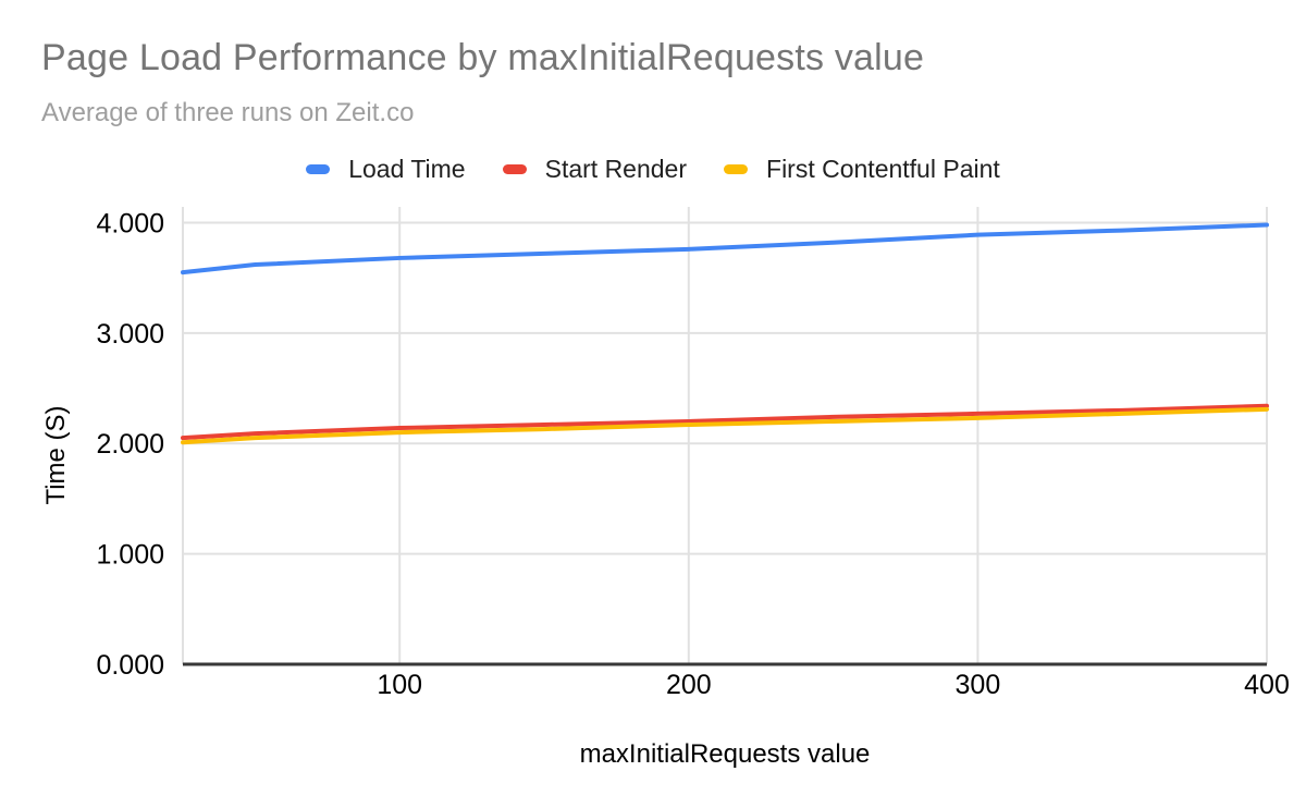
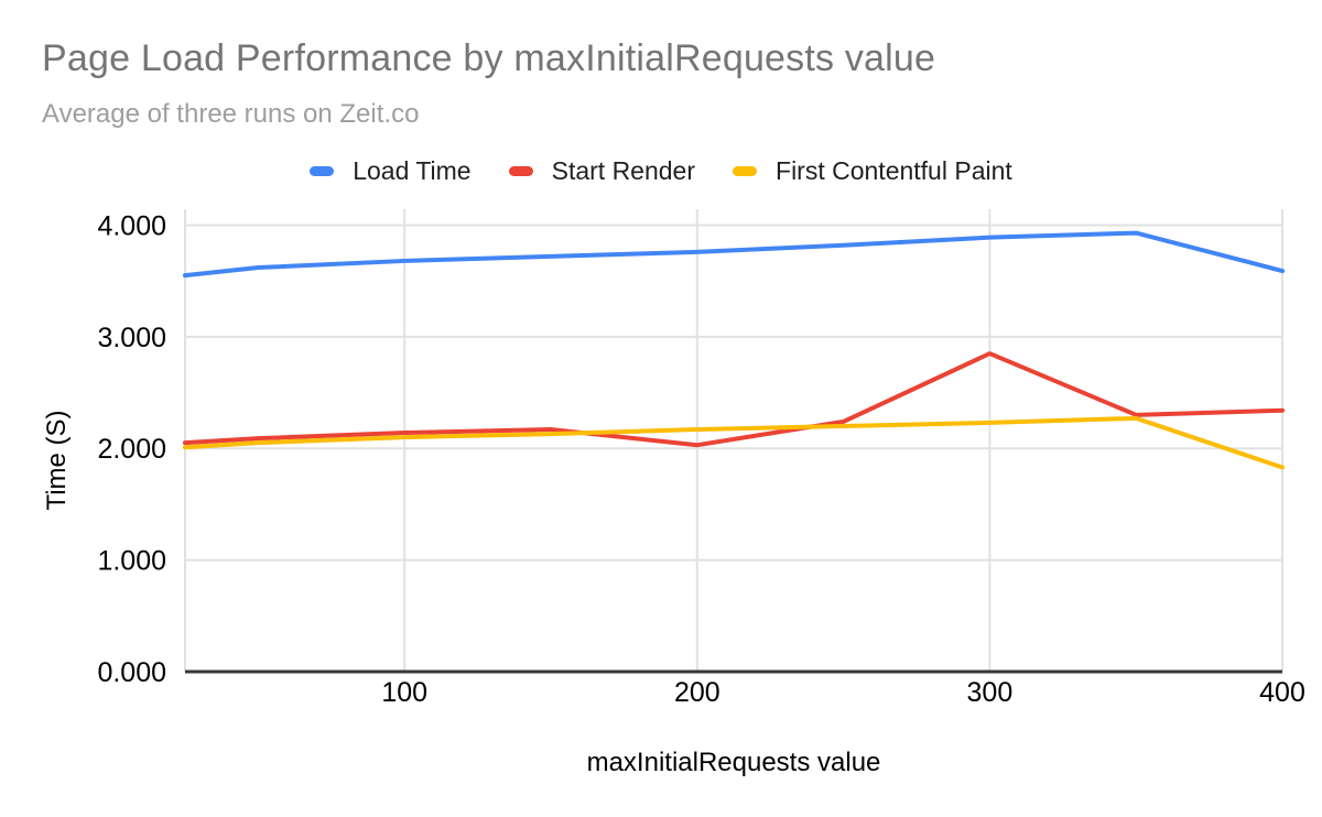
Start Render/200: 2.20 -> 2.03
Start Render/300: 2.27 -> 2.85
Load Time/400: 3.98 -> 3.59
First Contentful Paint/400: 2.31 -> 1.83
